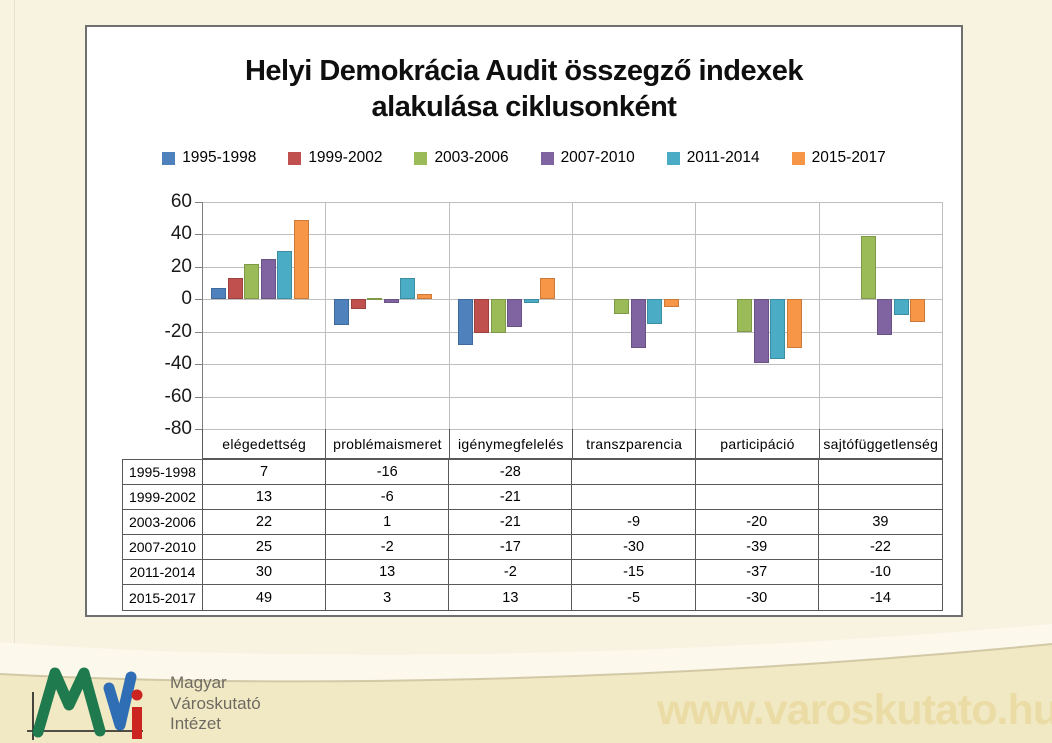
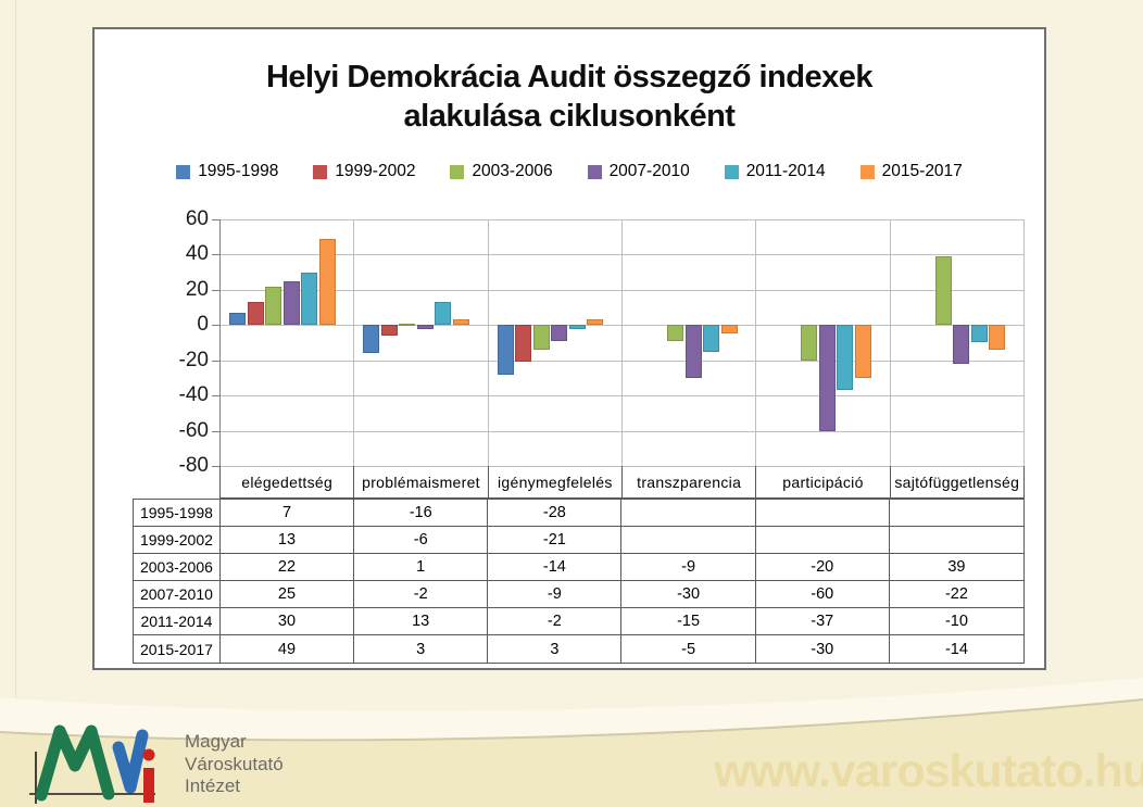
2003-2006/igénymegfelelés: -21 -> -14
2007-2010/igénymegfelelés: -17 -> -9
2015-2017/igénymegfelelés: 13 -> 3
2007-2010/participáció: -39 -> -60
